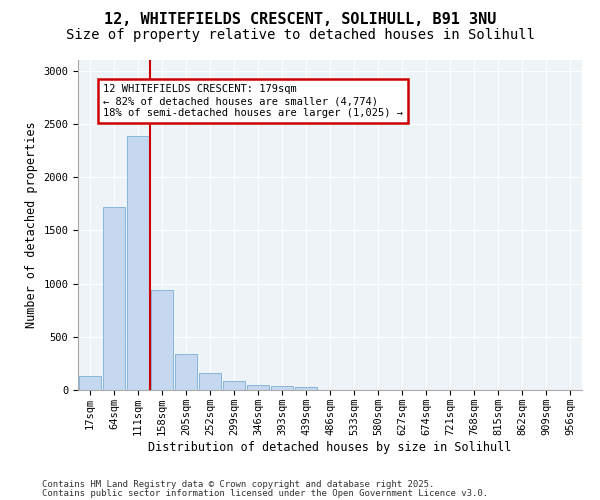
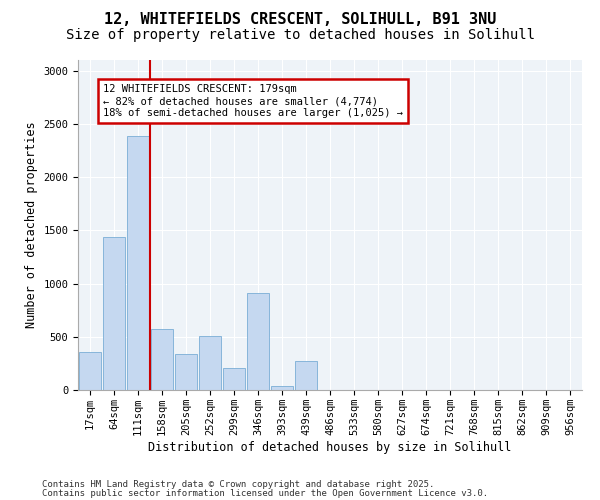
17sqm: 130 -> 360
64sqm: 1720 -> 1440
158sqm: 940 -> 570
252sqm: 160 -> 510
299sqm: 80 -> 210
346sqm: 50 -> 910
439sqm: 20 -> 270
